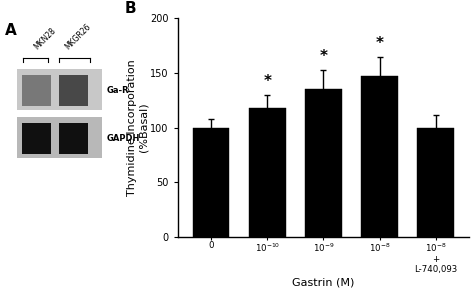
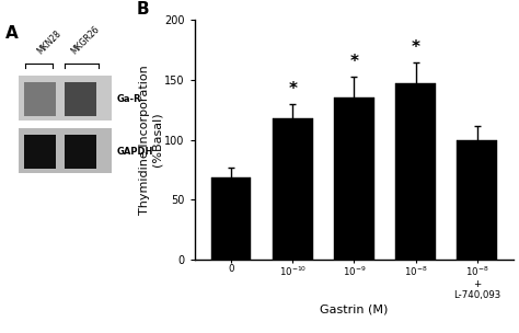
0: 100 -> 69
